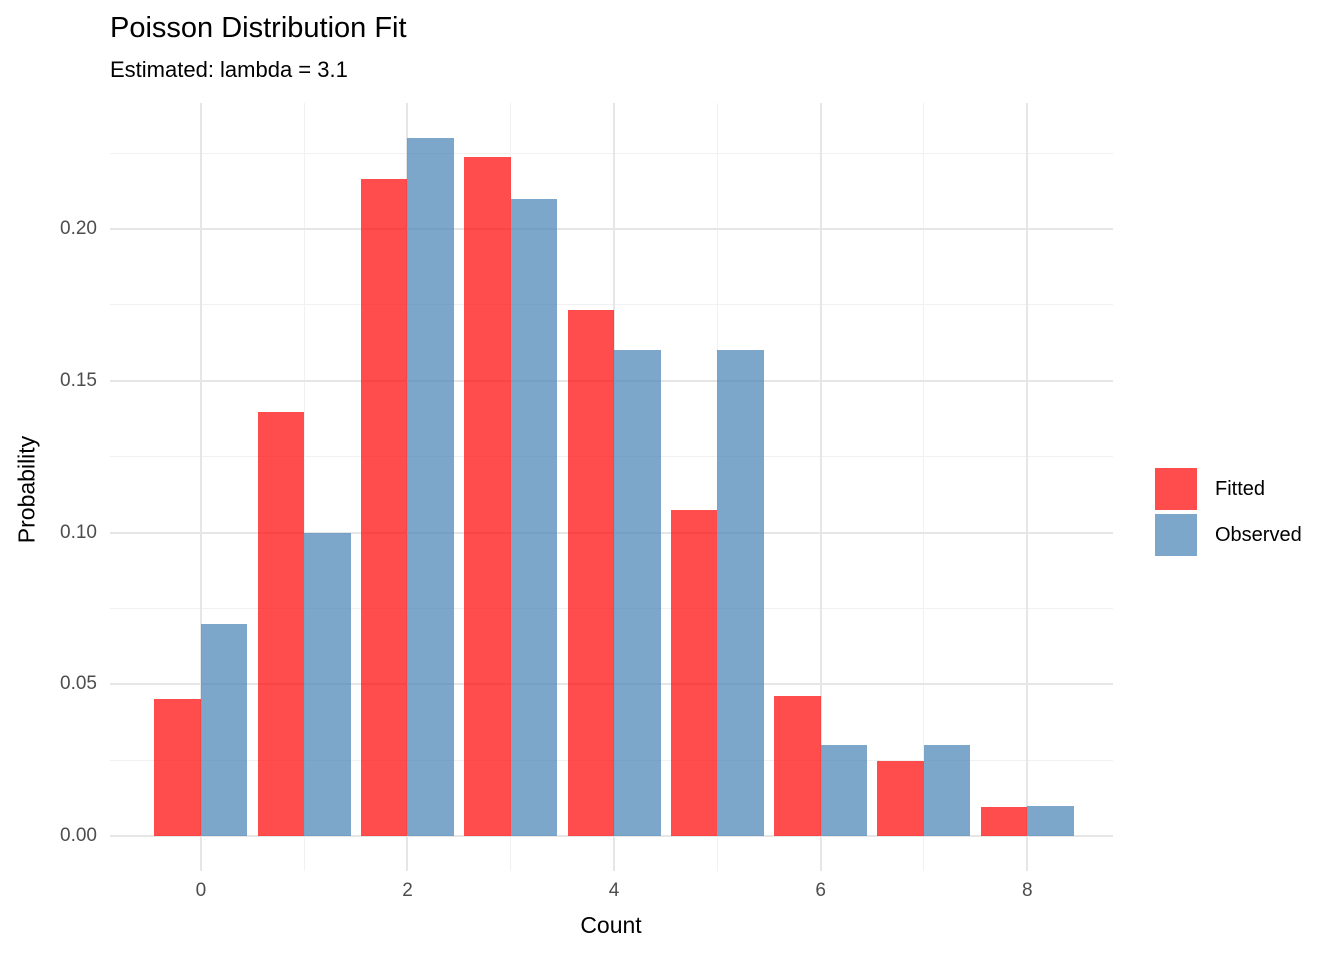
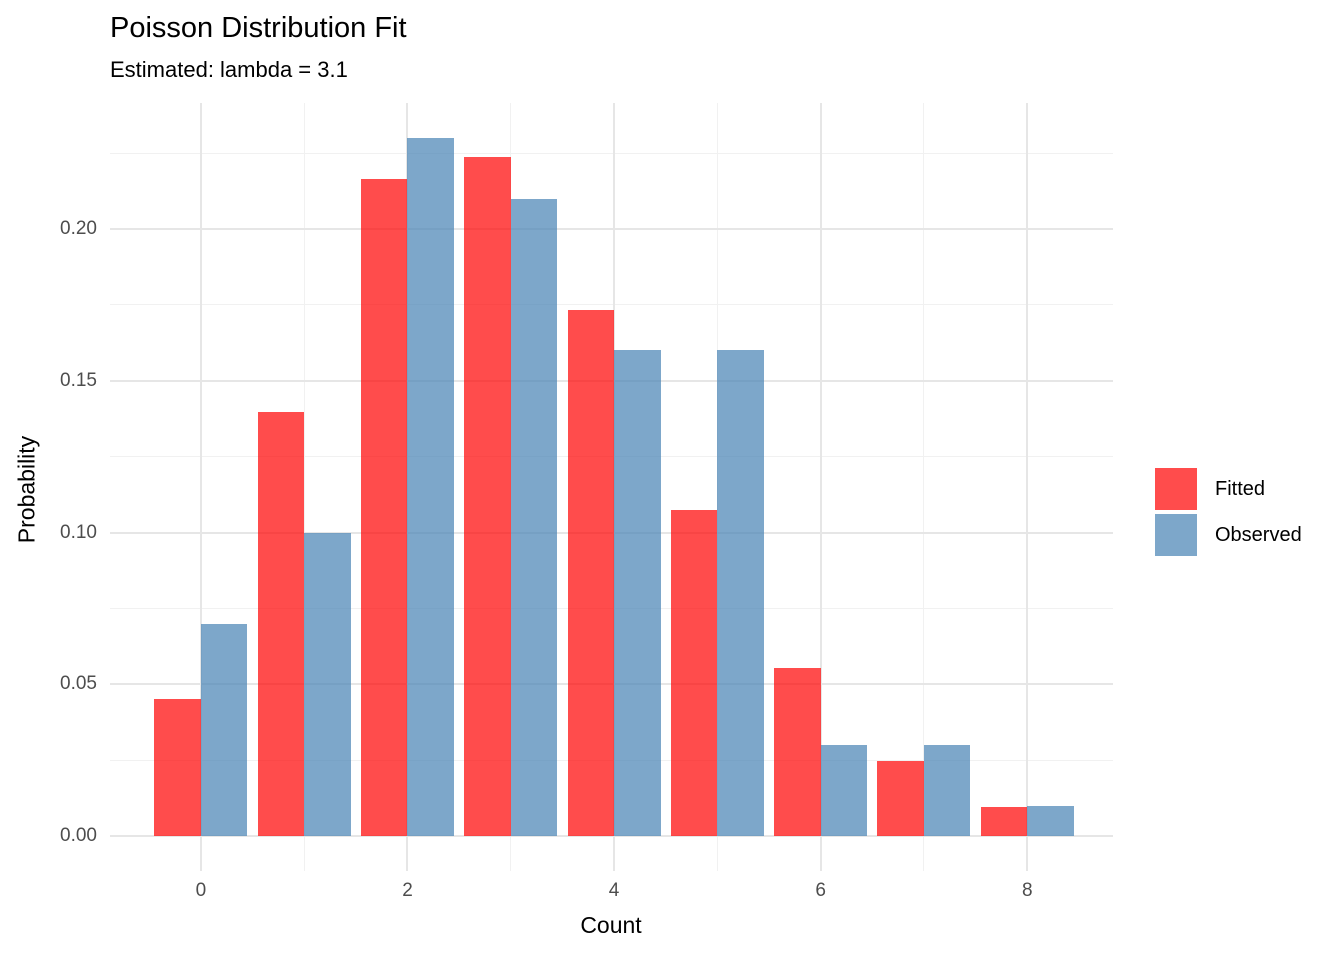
Fitted/6: 0.046 -> 0.056
